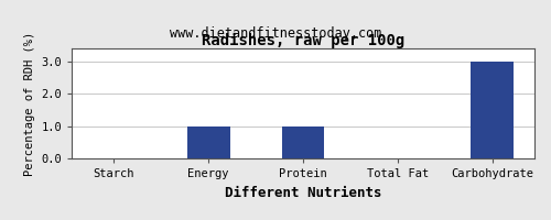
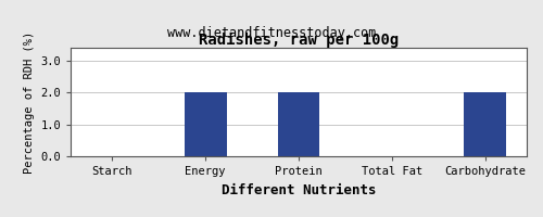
Energy: 1 -> 2
Protein: 1 -> 2
Carbohydrate: 3 -> 2
